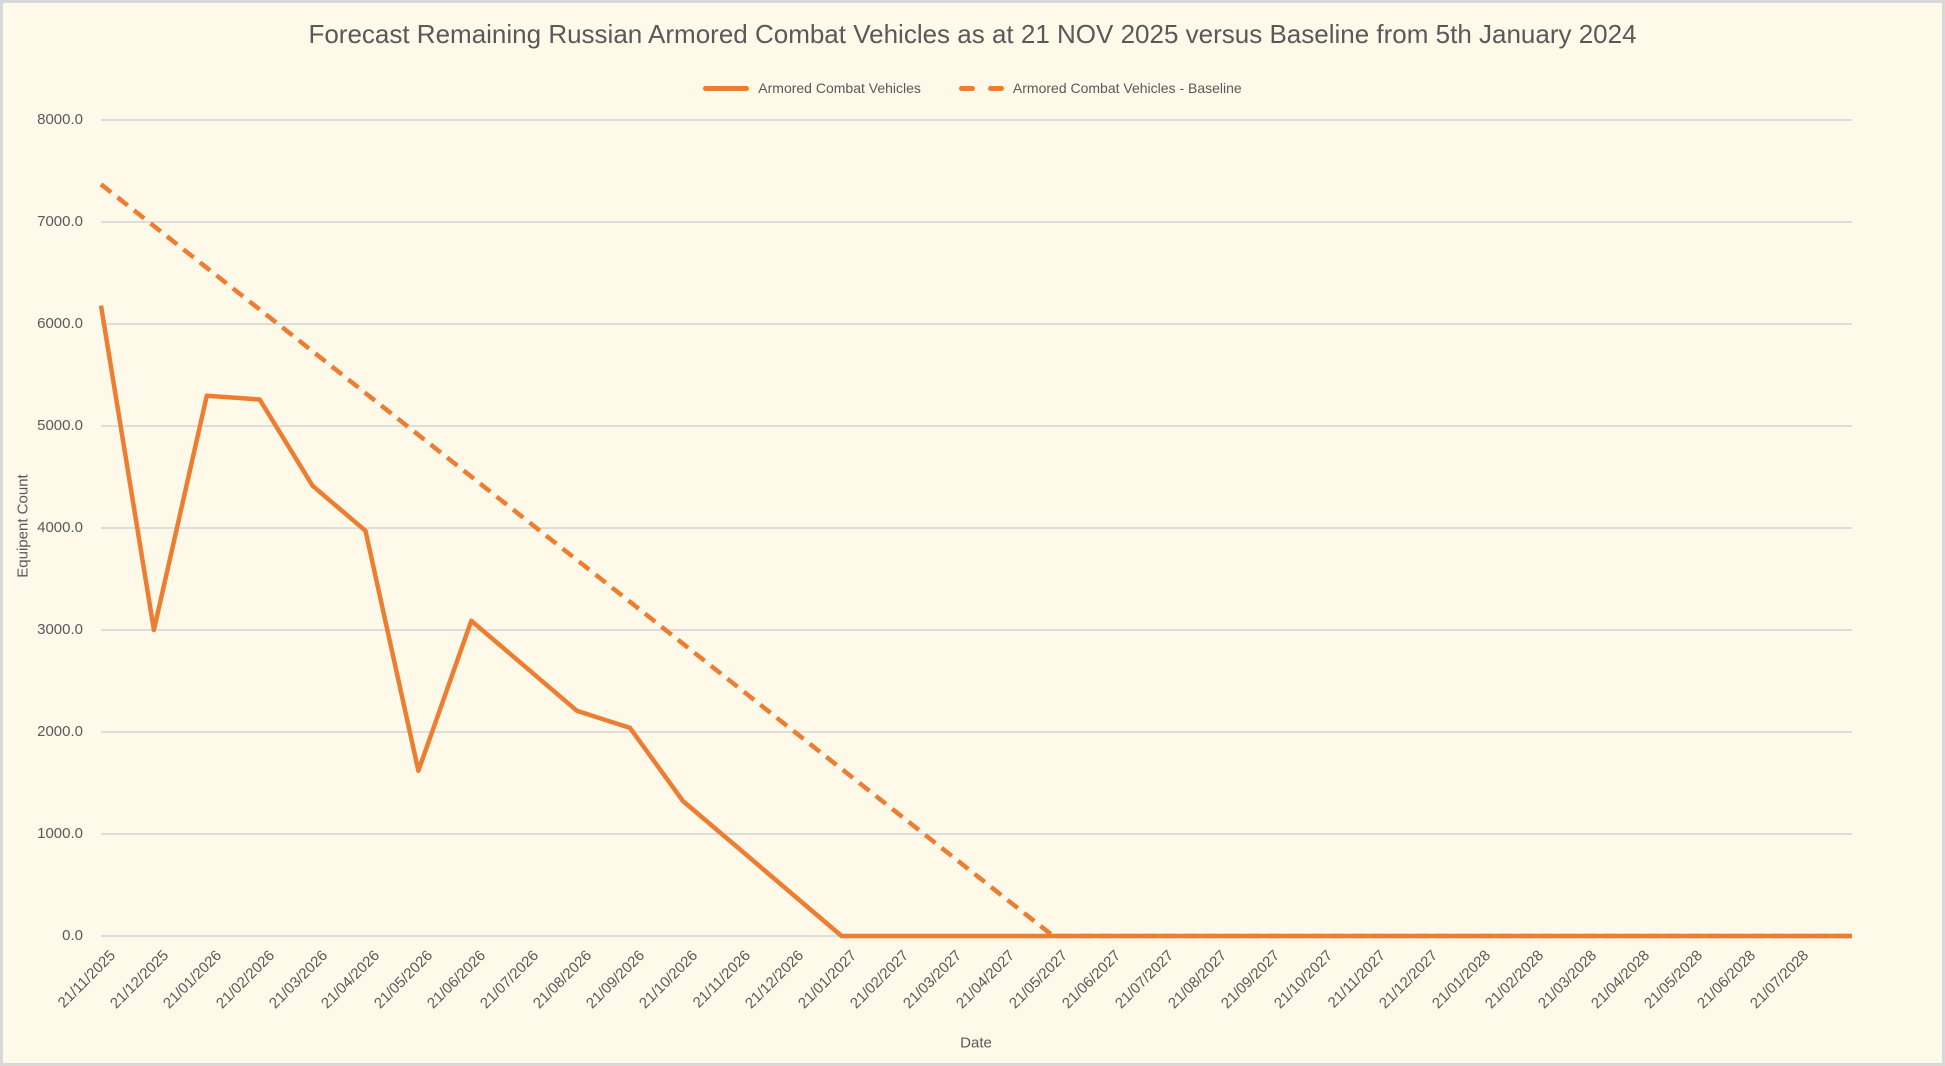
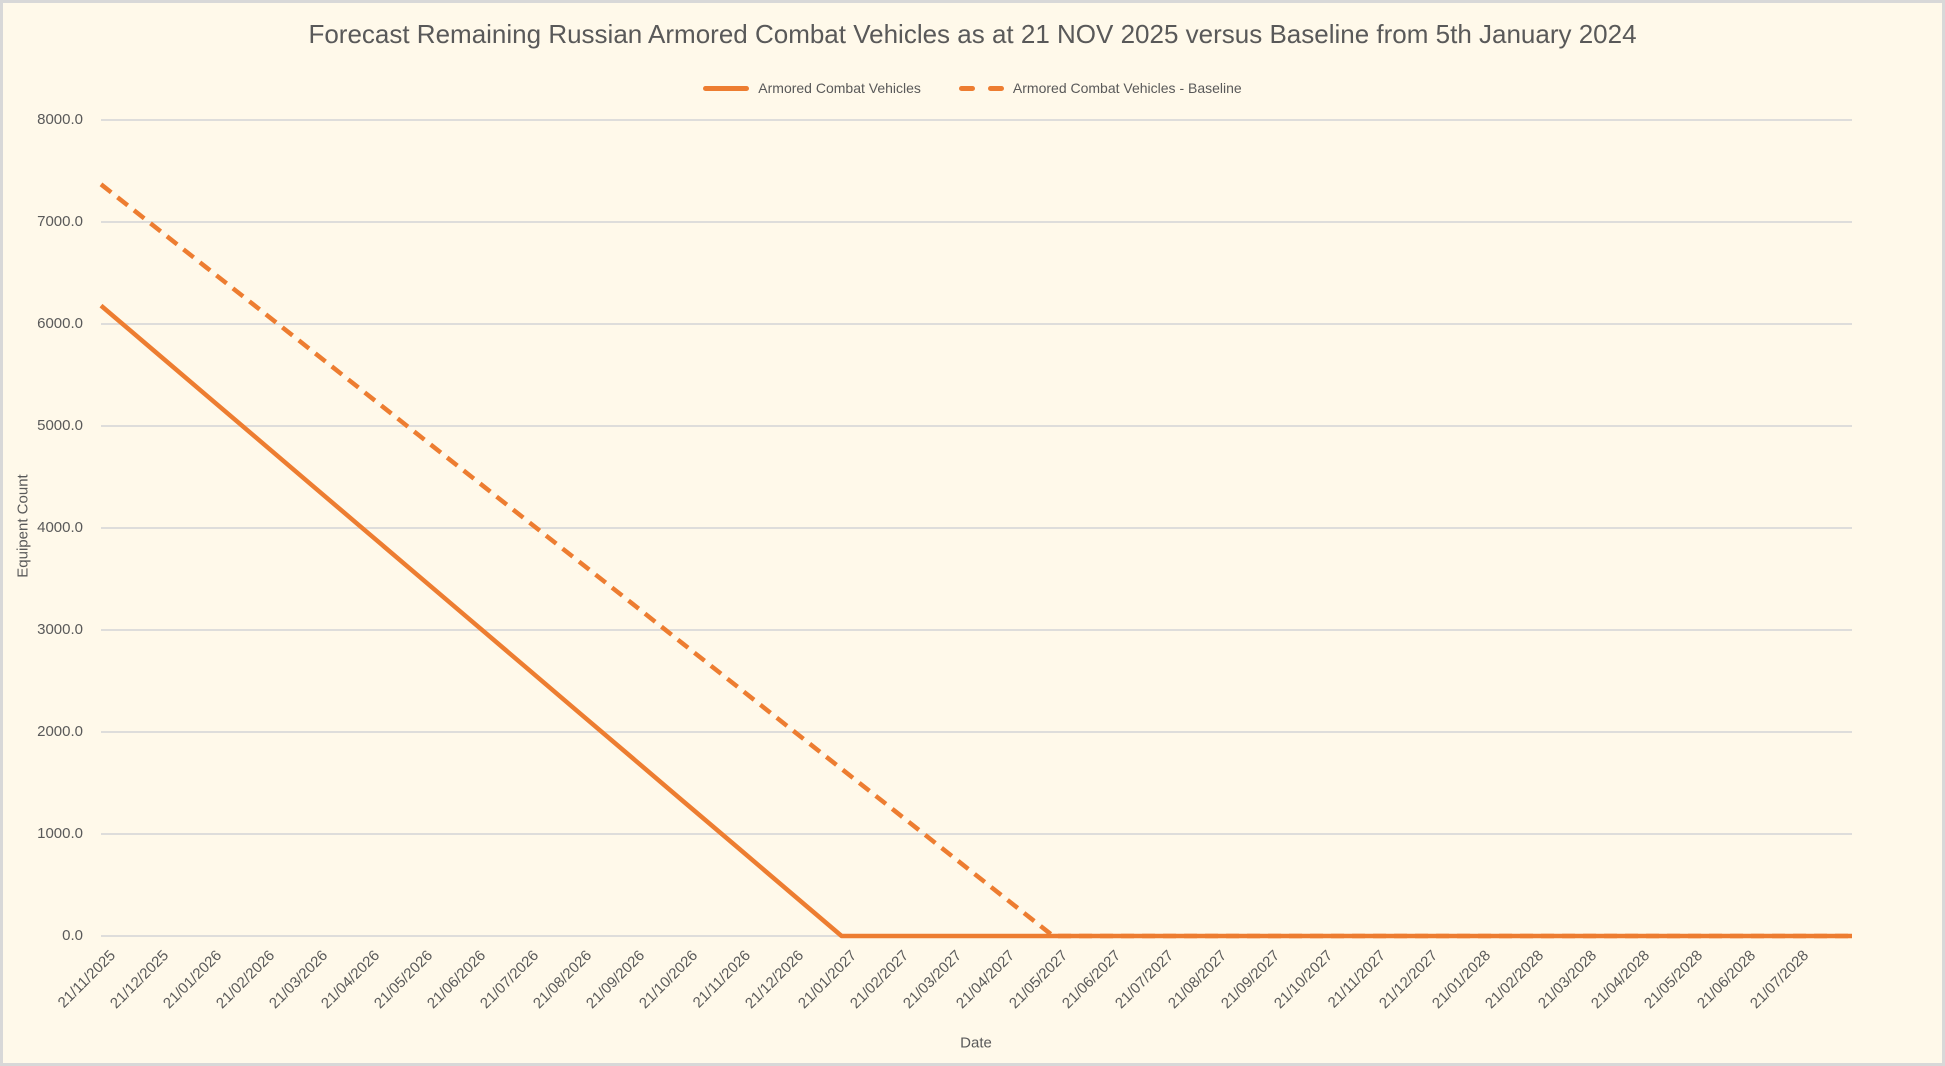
Armored Combat Vehicles/21/12/2025: 3000 -> 5740
Armored Combat Vehicles/21/02/2026: 5260 -> 4860
Armored Combat Vehicles/21/05/2026: 1620 -> 3530
Armored Combat Vehicles/21/09/2026: 2040 -> 1770
